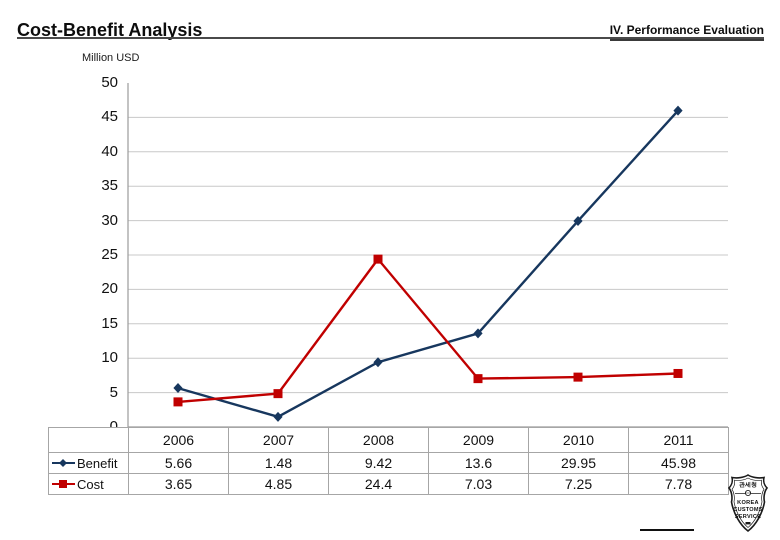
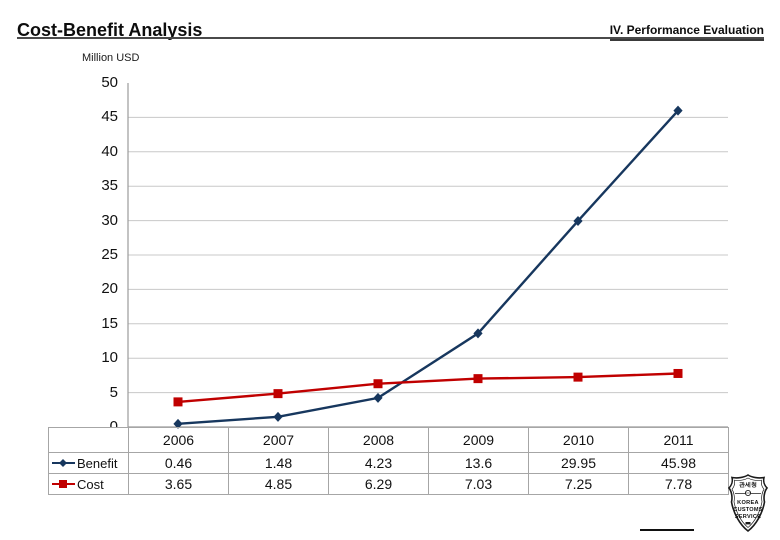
Benefit/2006: 5.66 -> 0.46
Benefit/2008: 9.42 -> 4.23
Cost/2008: 24.4 -> 6.29
